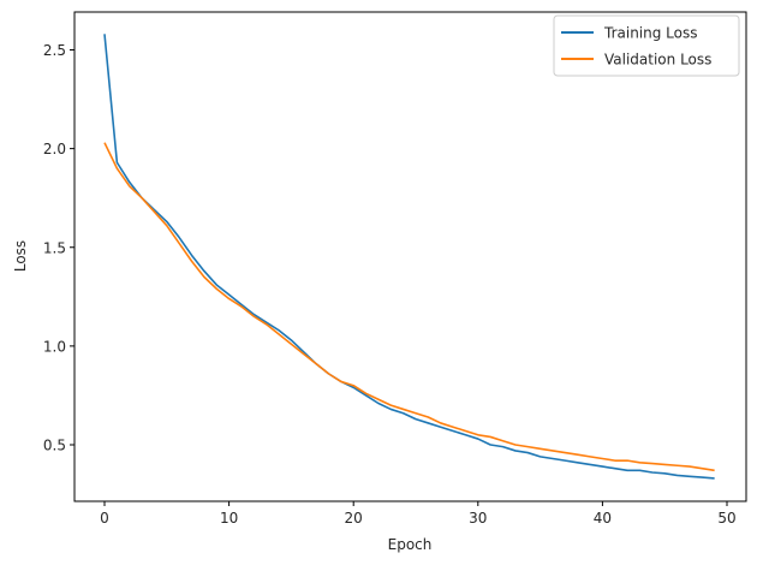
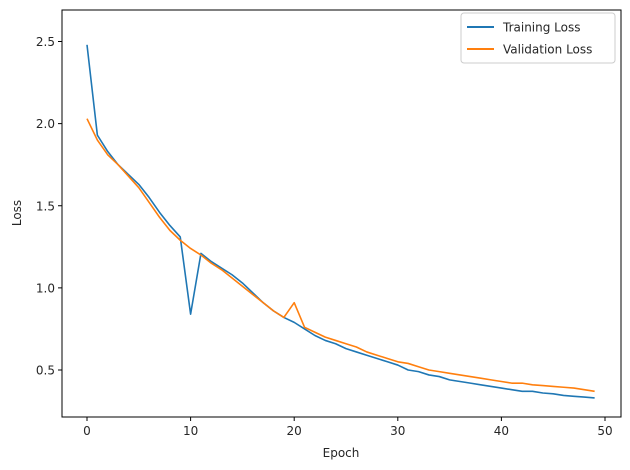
Training Loss/0: 2.58 -> 2.48
Training Loss/10: 1.26 -> 0.84
Validation Loss/20: 0.80 -> 0.91
